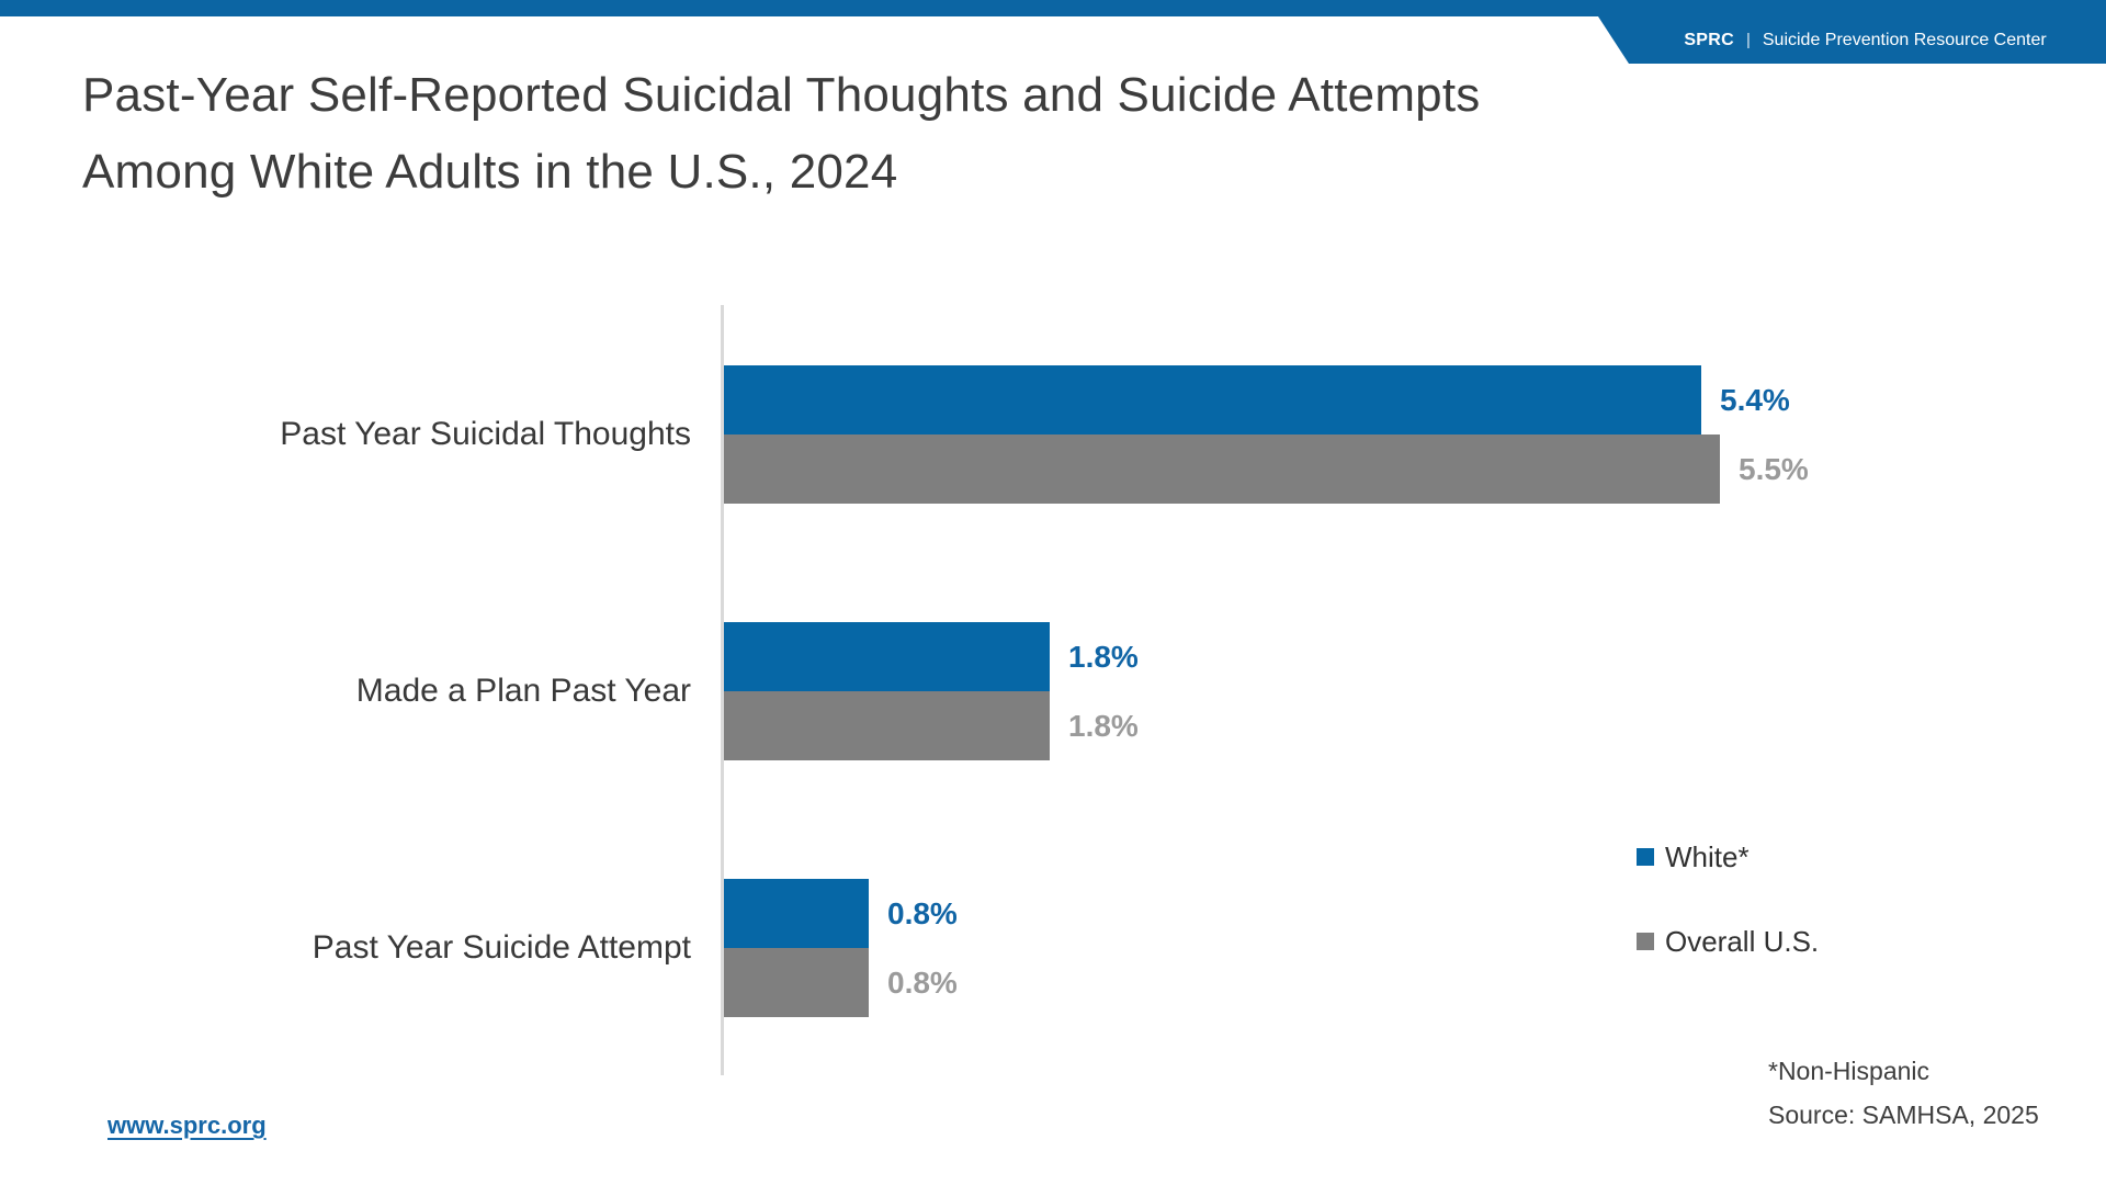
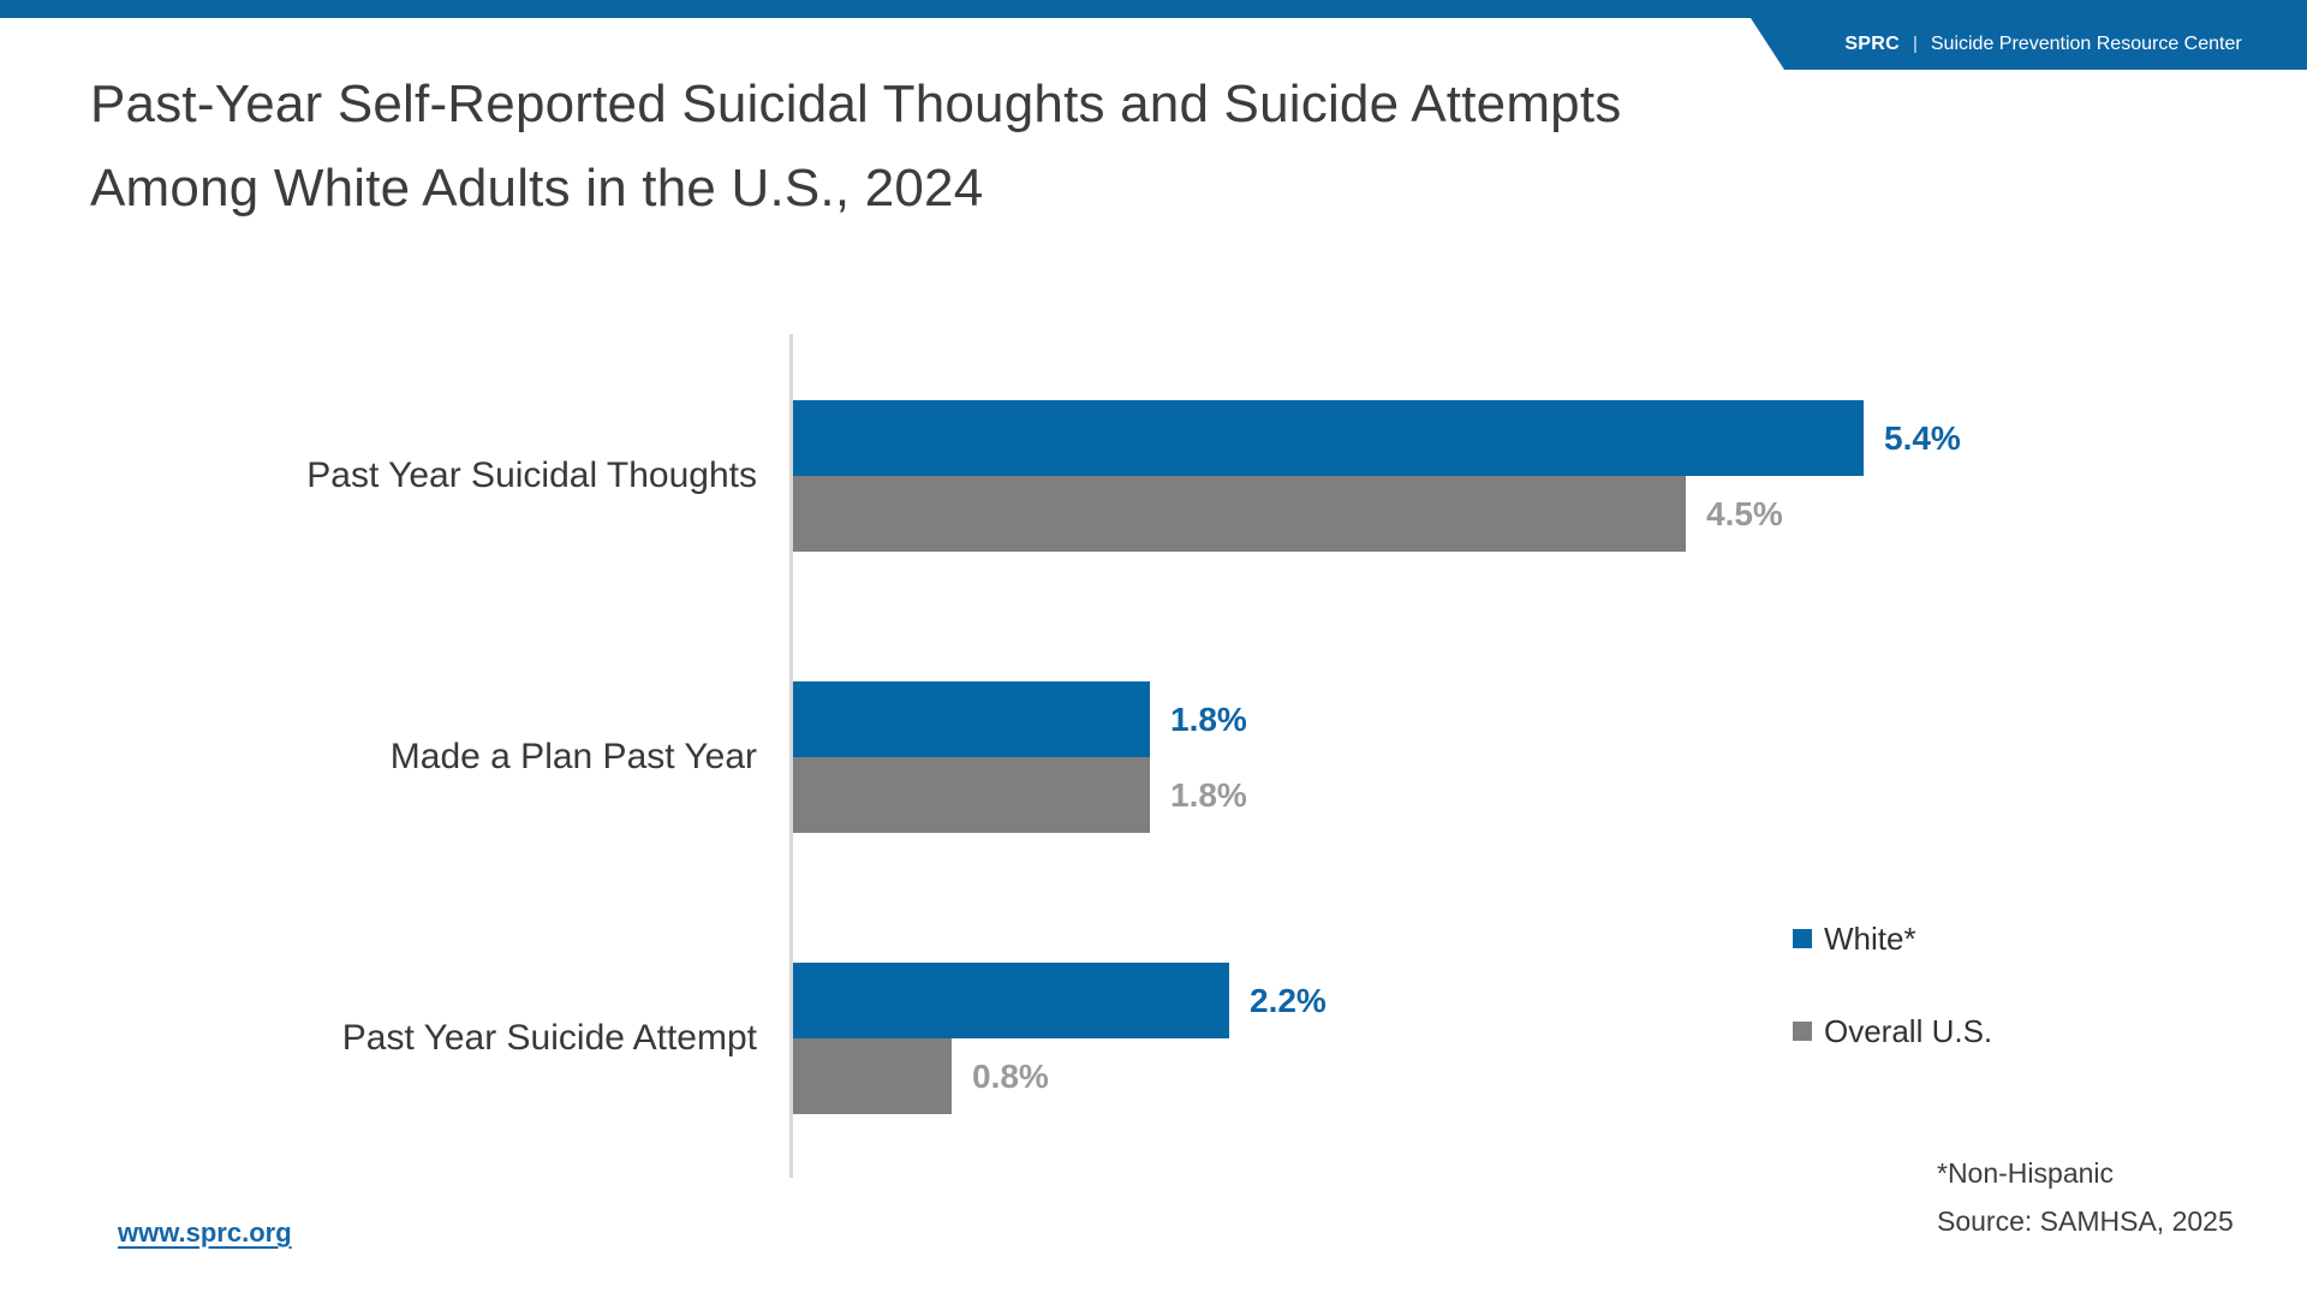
Overall U.S./Past Year Suicidal Thoughts: 5.5% -> 4.5%
White*/Past Year Suicide Attempt: 0.8% -> 2.2%
